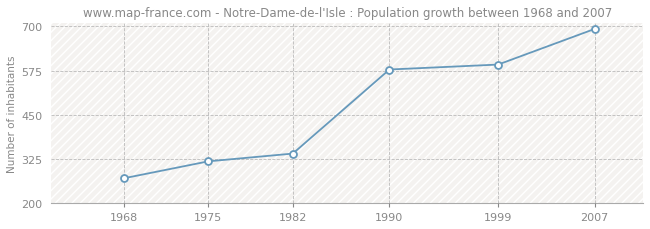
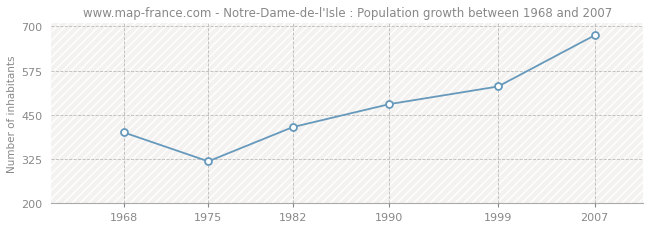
1968: 270 -> 400
1982: 340 -> 415
1990: 578 -> 480
1999: 592 -> 530
2007: 693 -> 675
